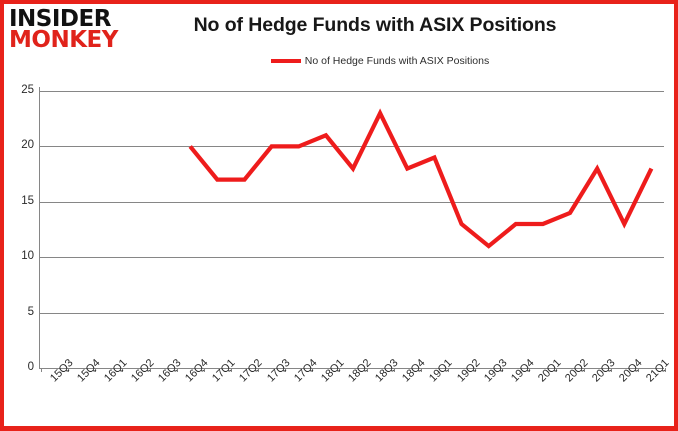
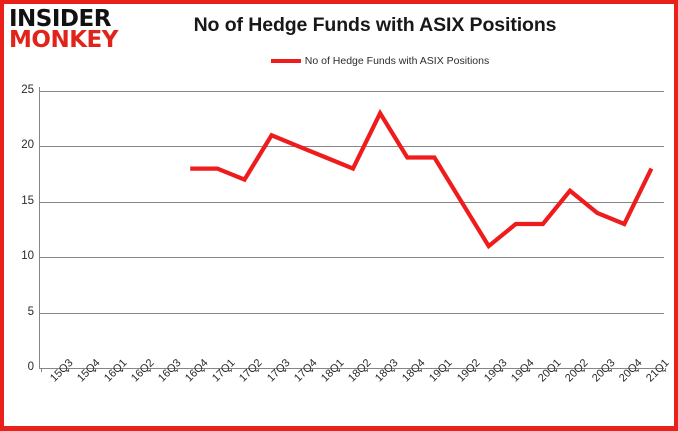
16Q4: 20 -> 18
17Q1: 17 -> 18
17Q3: 20 -> 21
18Q1: 21 -> 19
18Q4: 18 -> 19
19Q2: 13 -> 15
20Q2: 14 -> 16
20Q3: 18 -> 14
